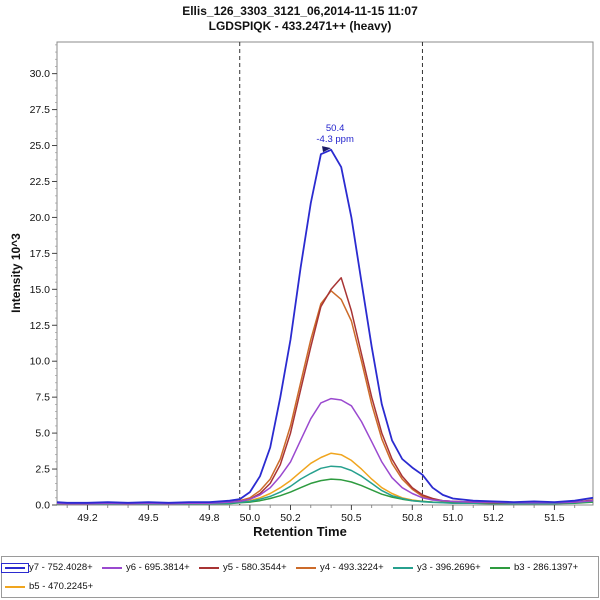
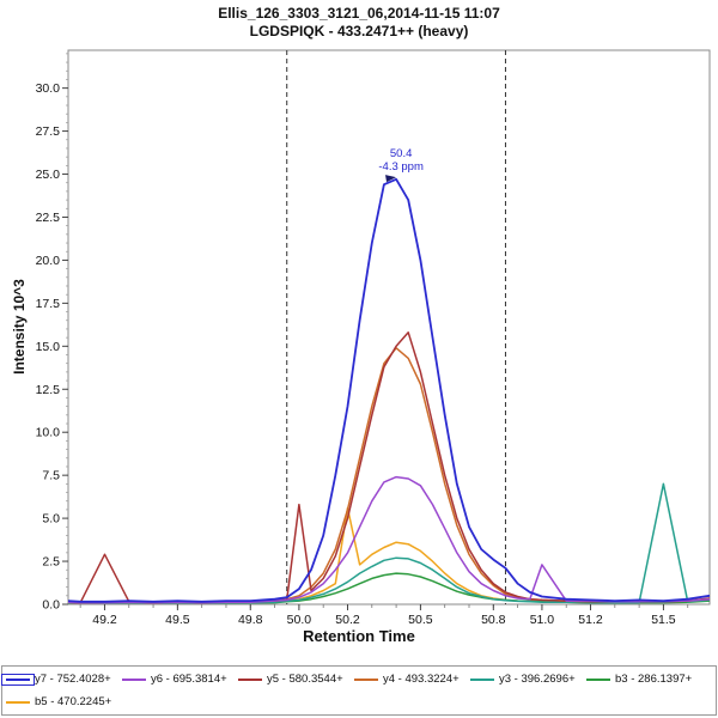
y5 - 580.3544+/49.2: 0.1 -> 2.9
y5 - 580.3544+/50.0: 0.4 -> 5.8
b5 - 470.2245+/50.2: 1.7 -> 5.6
y6 - 695.3814+/51.0: 0.2 -> 2.3
y3 - 396.2696+/51.5: 0.1 -> 7.0
